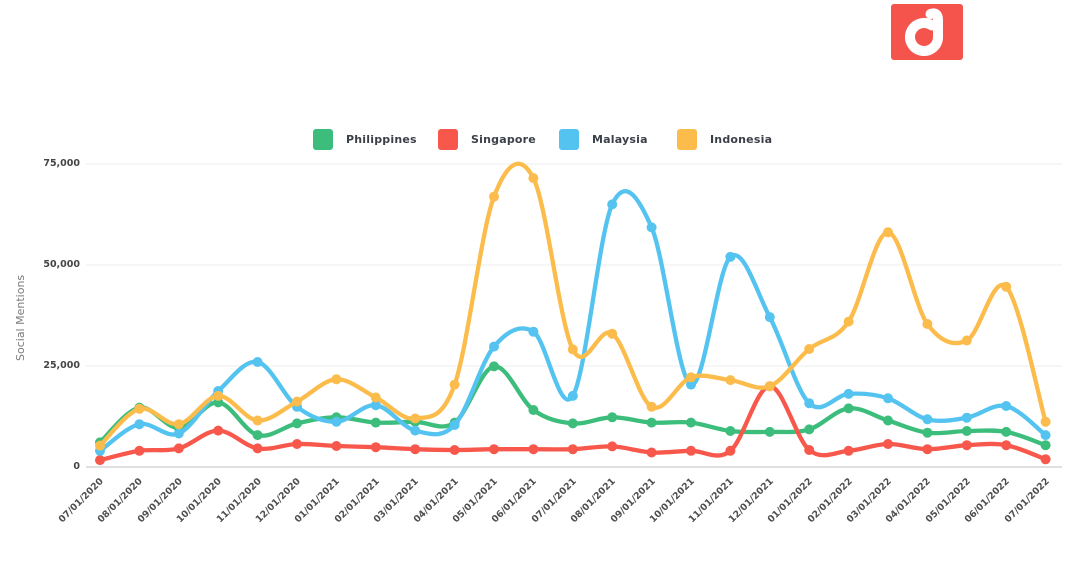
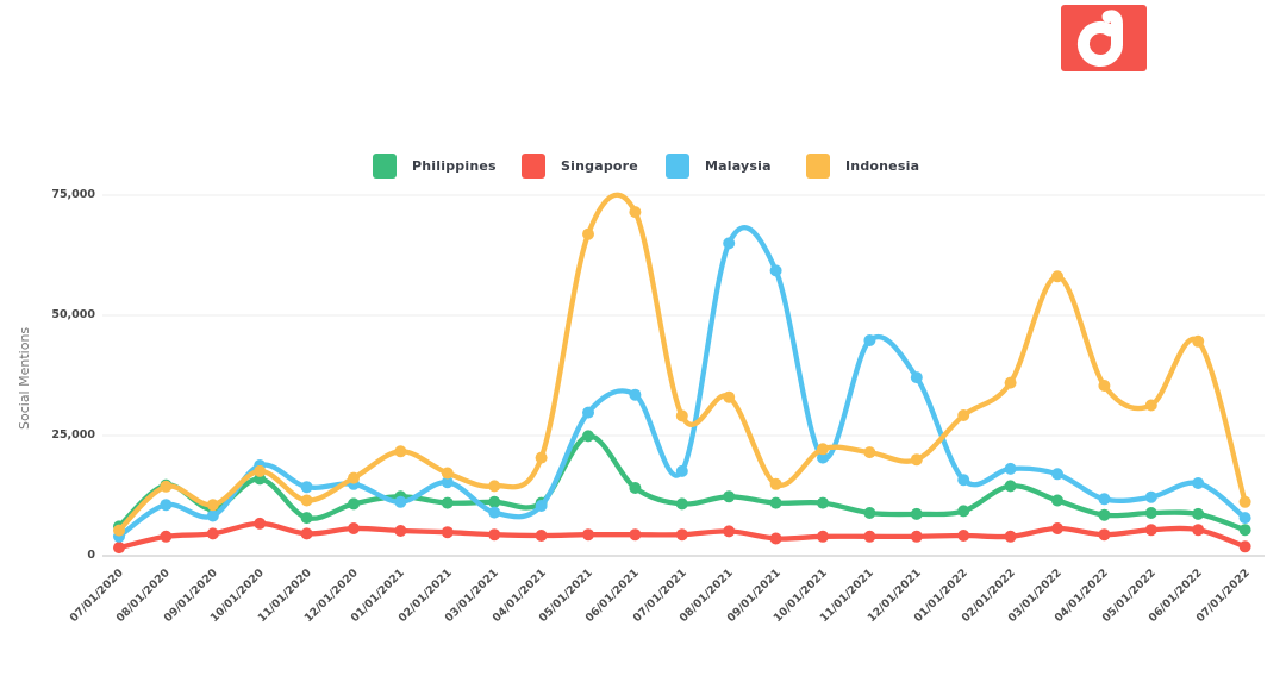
Singapore/10/01/2020: 9000 -> 7000
Malaysia/11/01/2020: 26000 -> 14000
Indonesia/03/01/2021: 12000 -> 14000
Malaysia/11/01/2021: 52000 -> 45000
Singapore/12/01/2021: 20000 -> 4000
